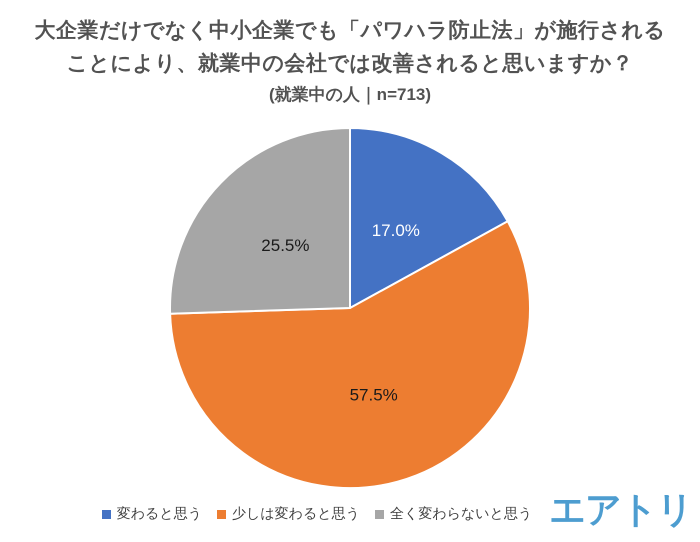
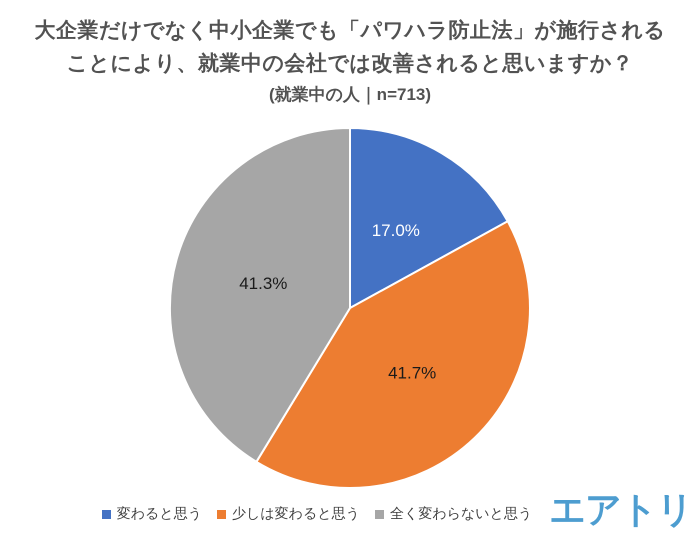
少しは変わると思う: 57.5% -> 41.7%
全く変わらないと思う: 25.5% -> 41.3%
